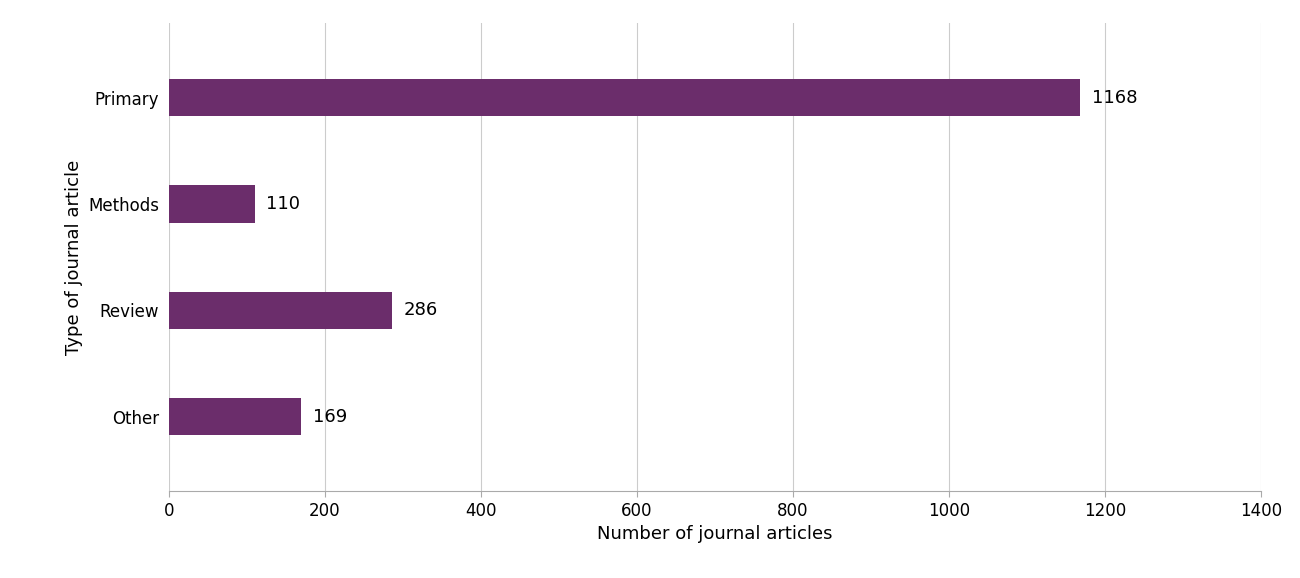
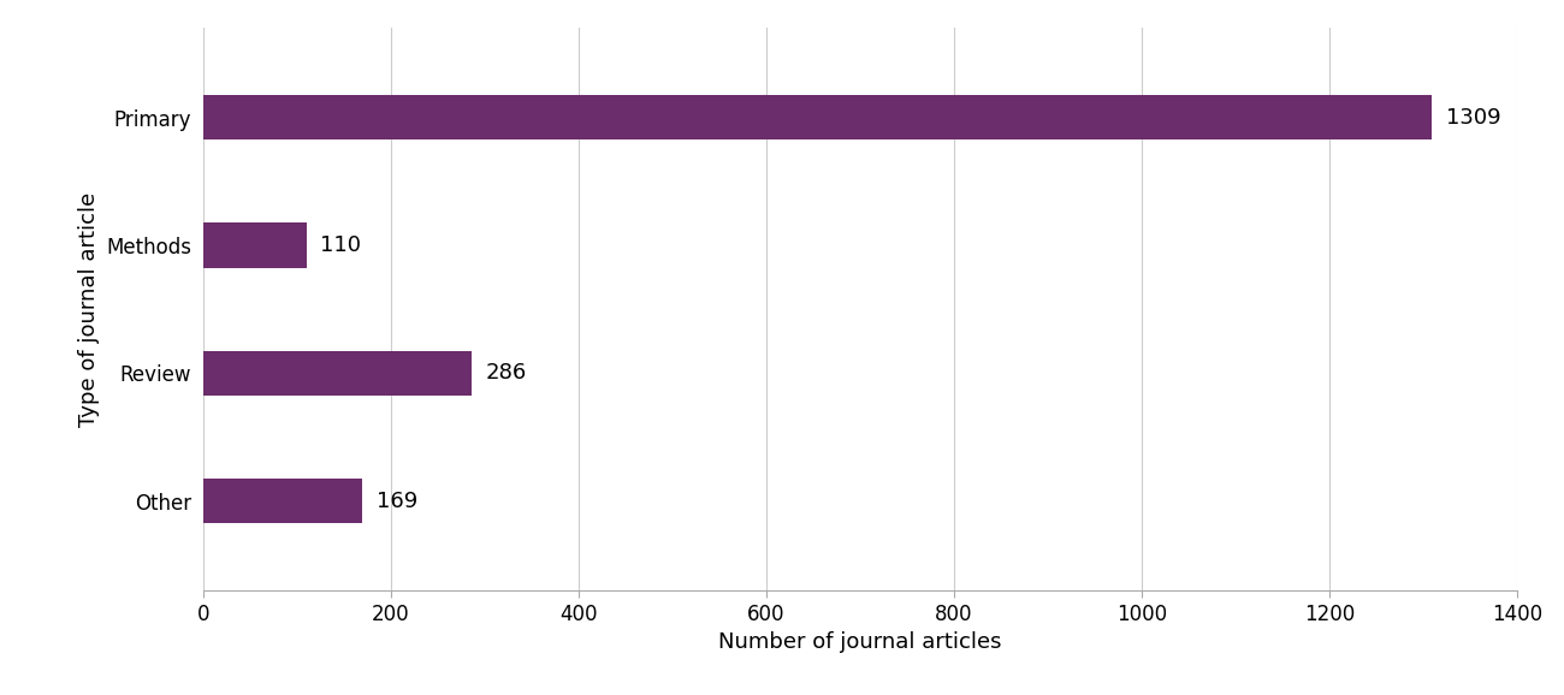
Primary: 1168 -> 1309
